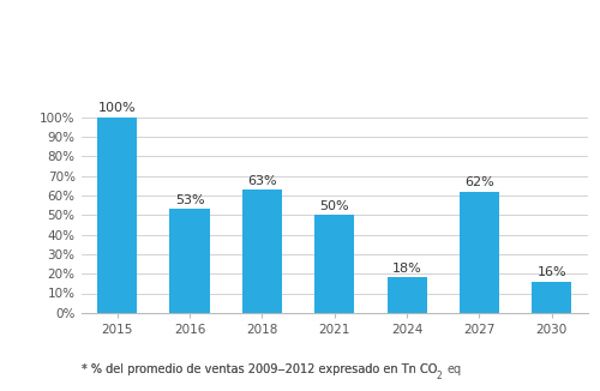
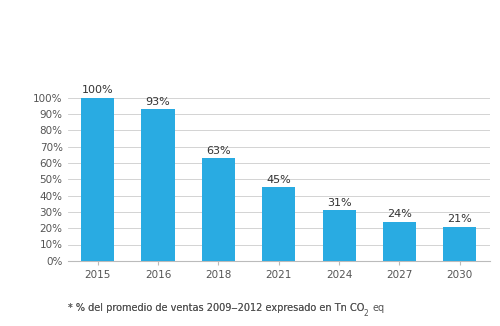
2016: 53% -> 93%
2021: 50% -> 45%
2024: 18% -> 31%
2027: 62% -> 24%
2030: 16% -> 21%
